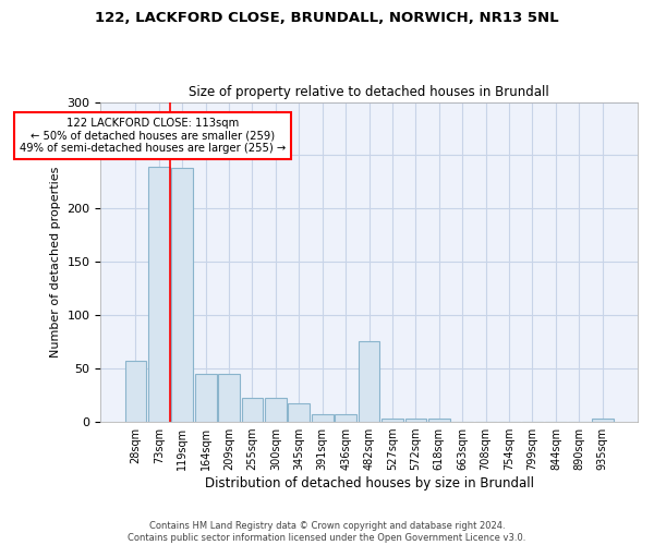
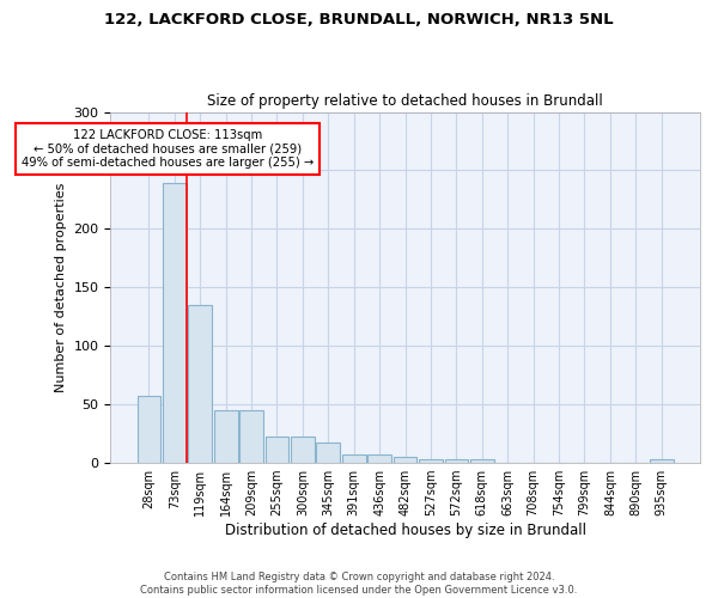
119sqm: 238 -> 135
482sqm: 76 -> 5
